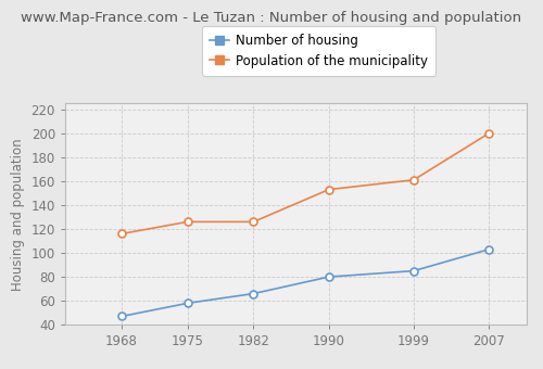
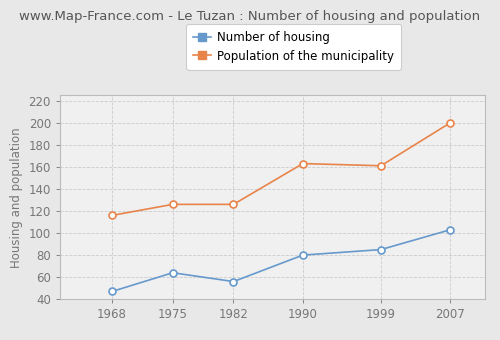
Number of housing/1975: 58 -> 64
Number of housing/1982: 66 -> 56
Population of the municipality/1990: 153 -> 163
